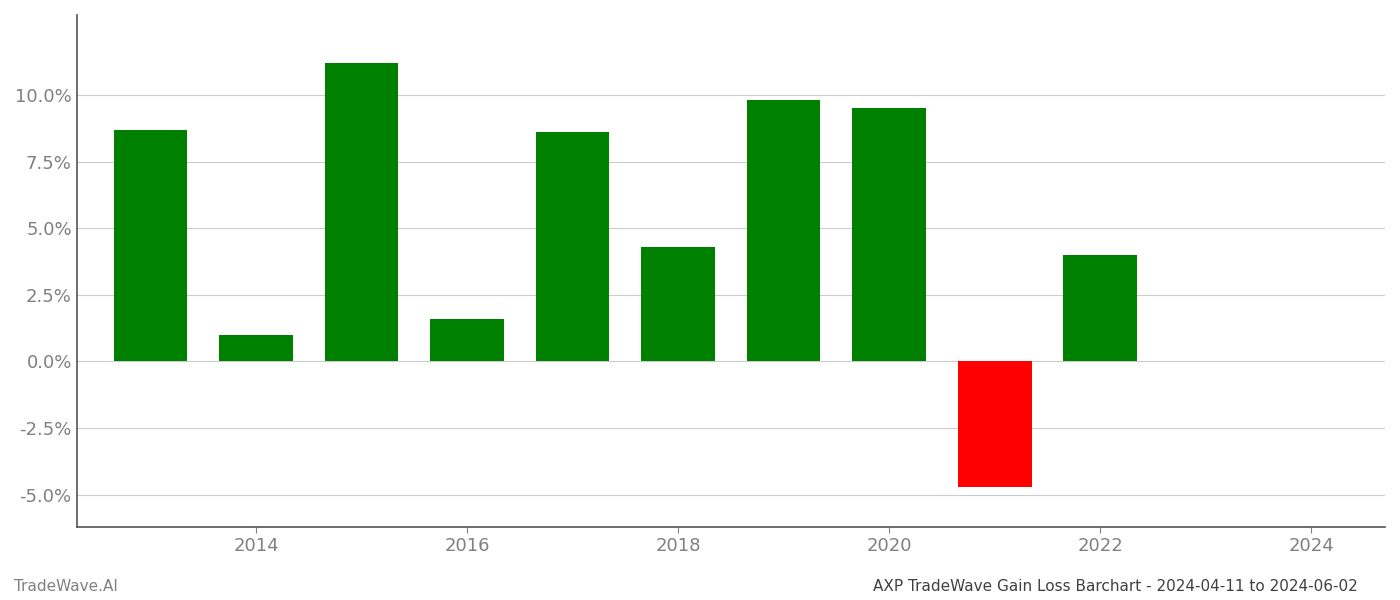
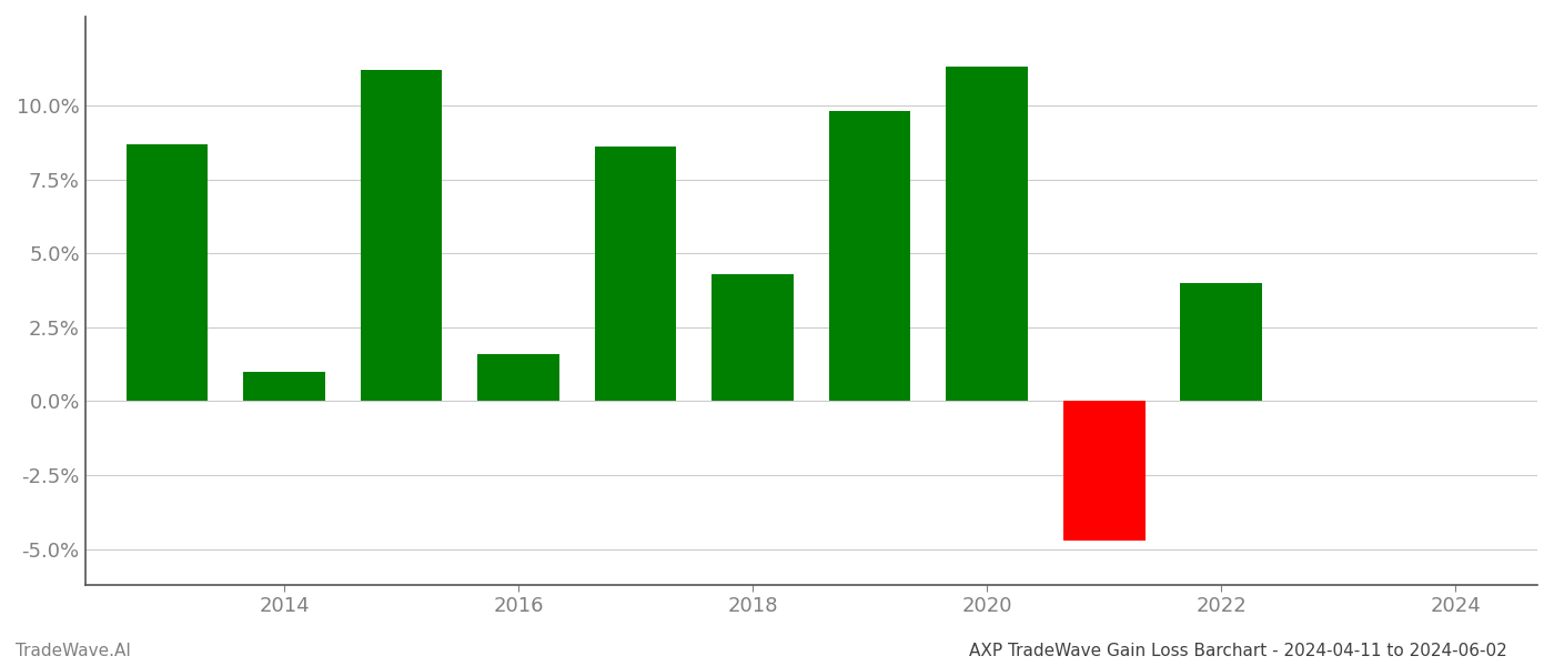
2020: 9.5% -> 11.3%
